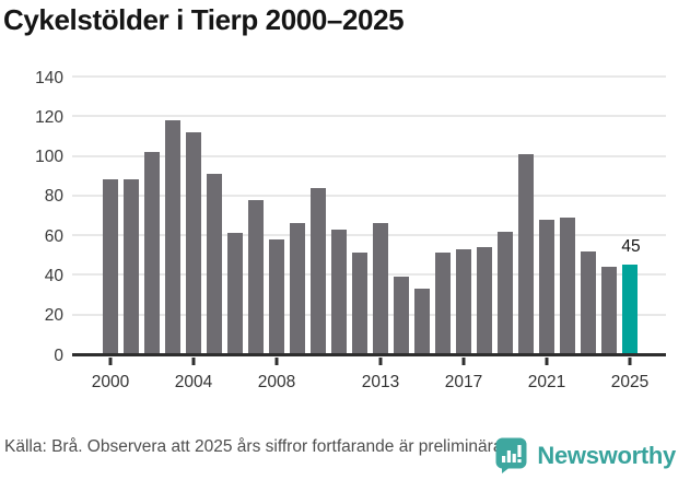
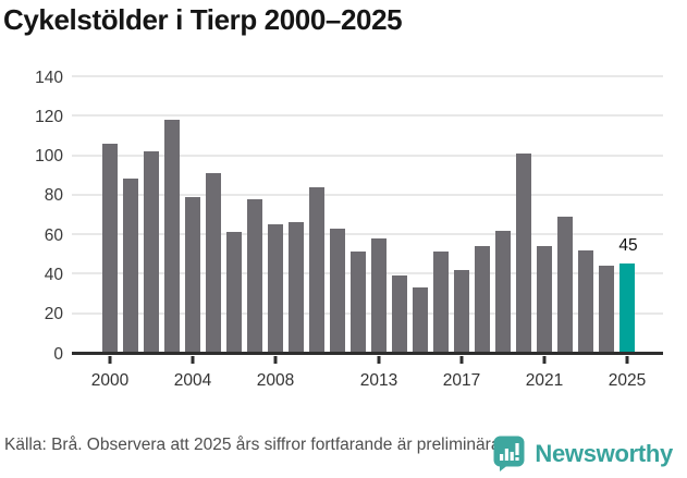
2000: 88 -> 106
2004: 112 -> 79
2008: 58 -> 65
2013: 66 -> 58
2017: 53 -> 42
2021: 68 -> 54
